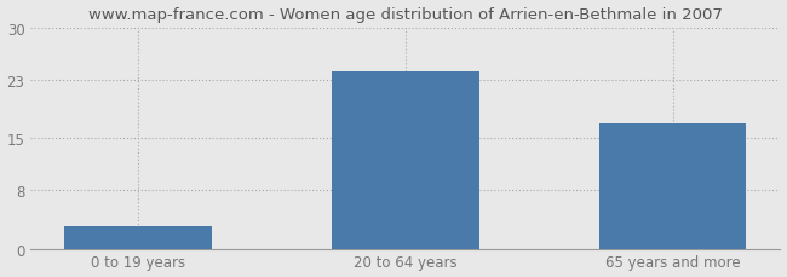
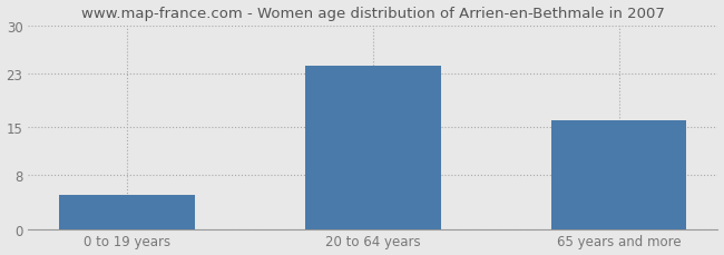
0 to 19 years: 3 -> 5
65 years and more: 17 -> 16
